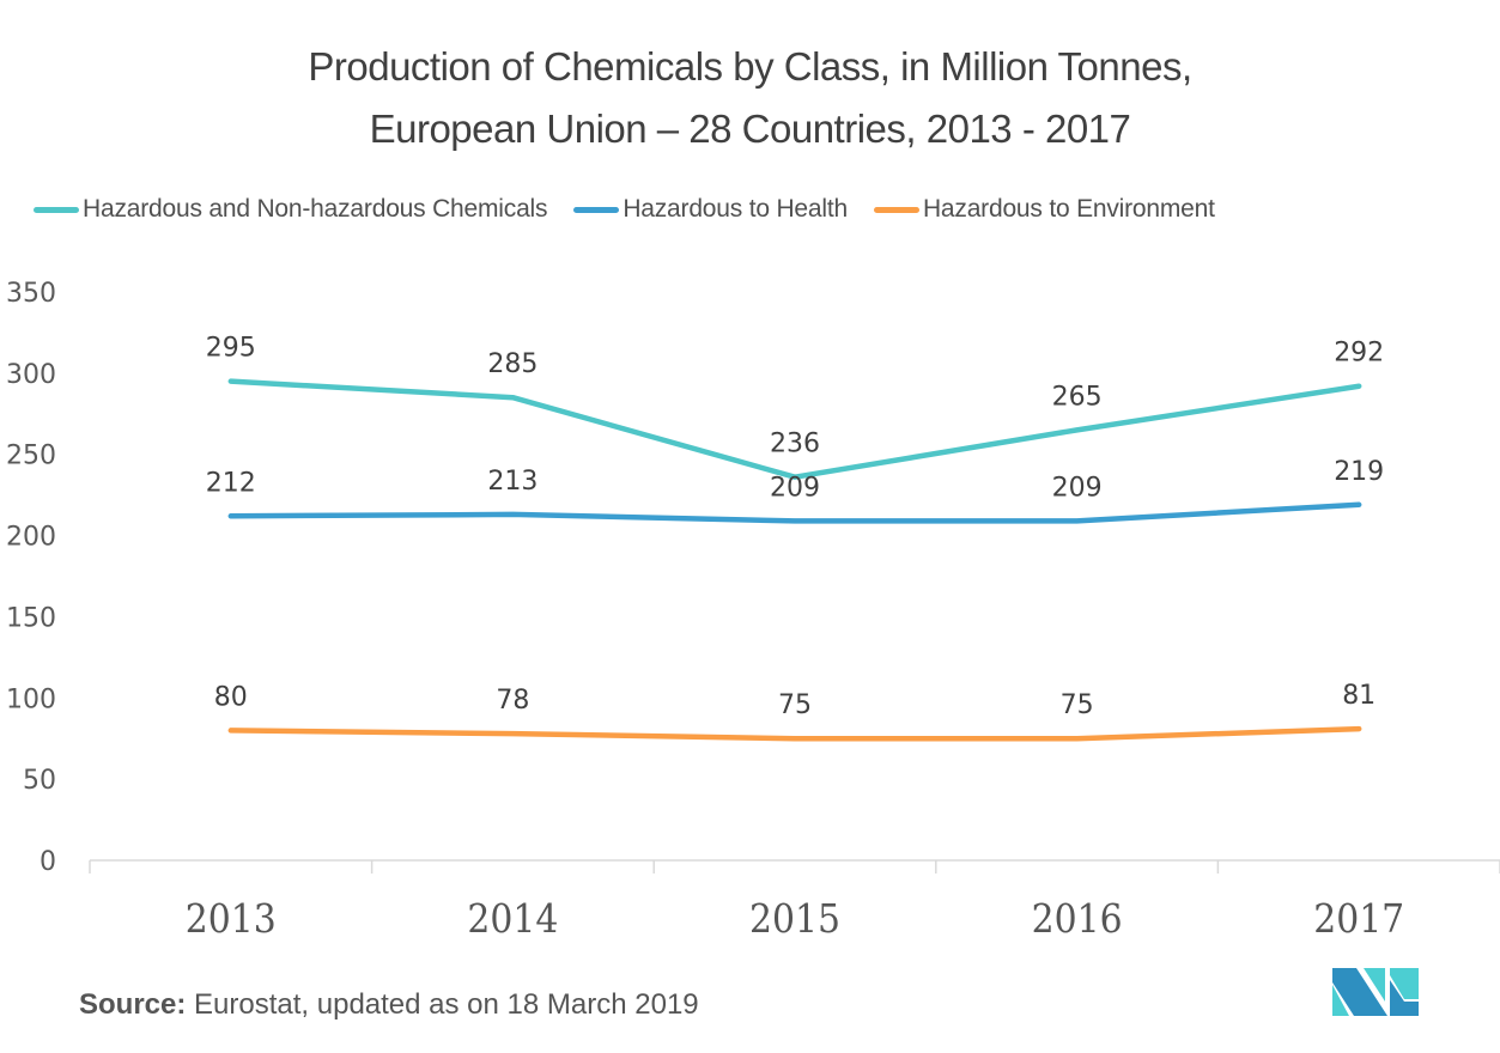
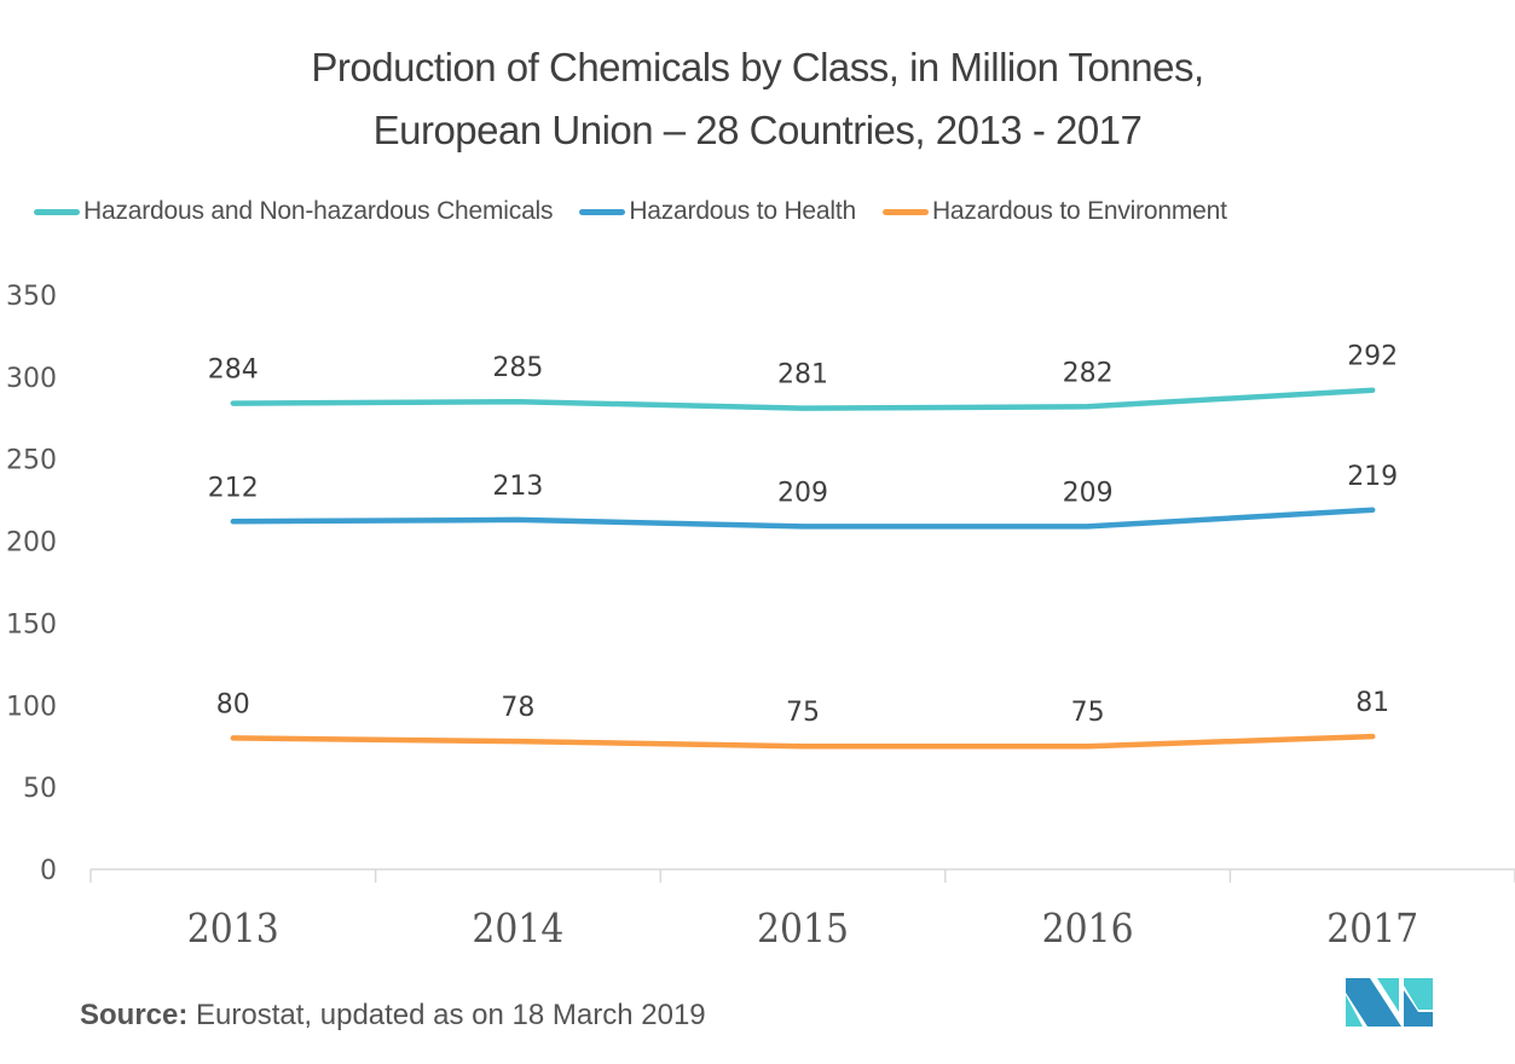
Hazardous and Non-hazardous Chemicals/2013: 295 -> 284
Hazardous and Non-hazardous Chemicals/2015: 236 -> 281
Hazardous and Non-hazardous Chemicals/2016: 265 -> 282
